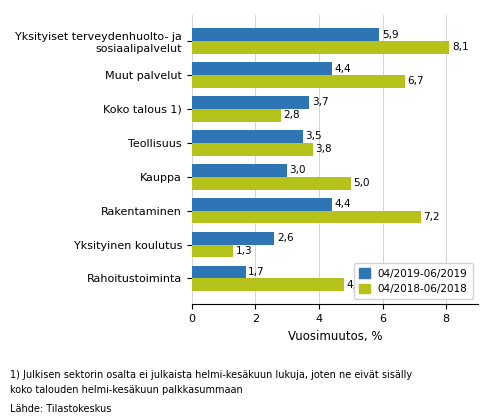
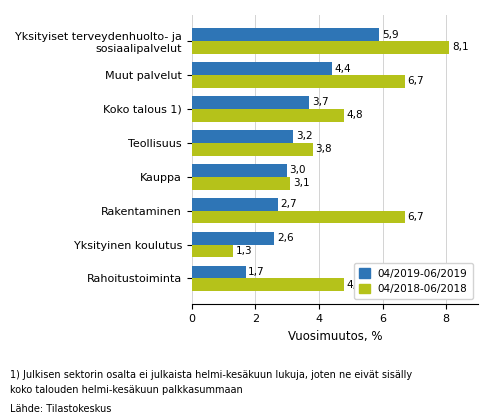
04/2018-06/2018/Koko talous 1): 2,8 -> 4,8
04/2019-06/2019/Teollisuus: 3,5 -> 3,2
04/2018-06/2018/Kauppa: 5,0 -> 3,1
04/2019-06/2019/Rakentaminen: 4,4 -> 2,7
04/2018-06/2018/Rakentaminen: 7,2 -> 6,7
